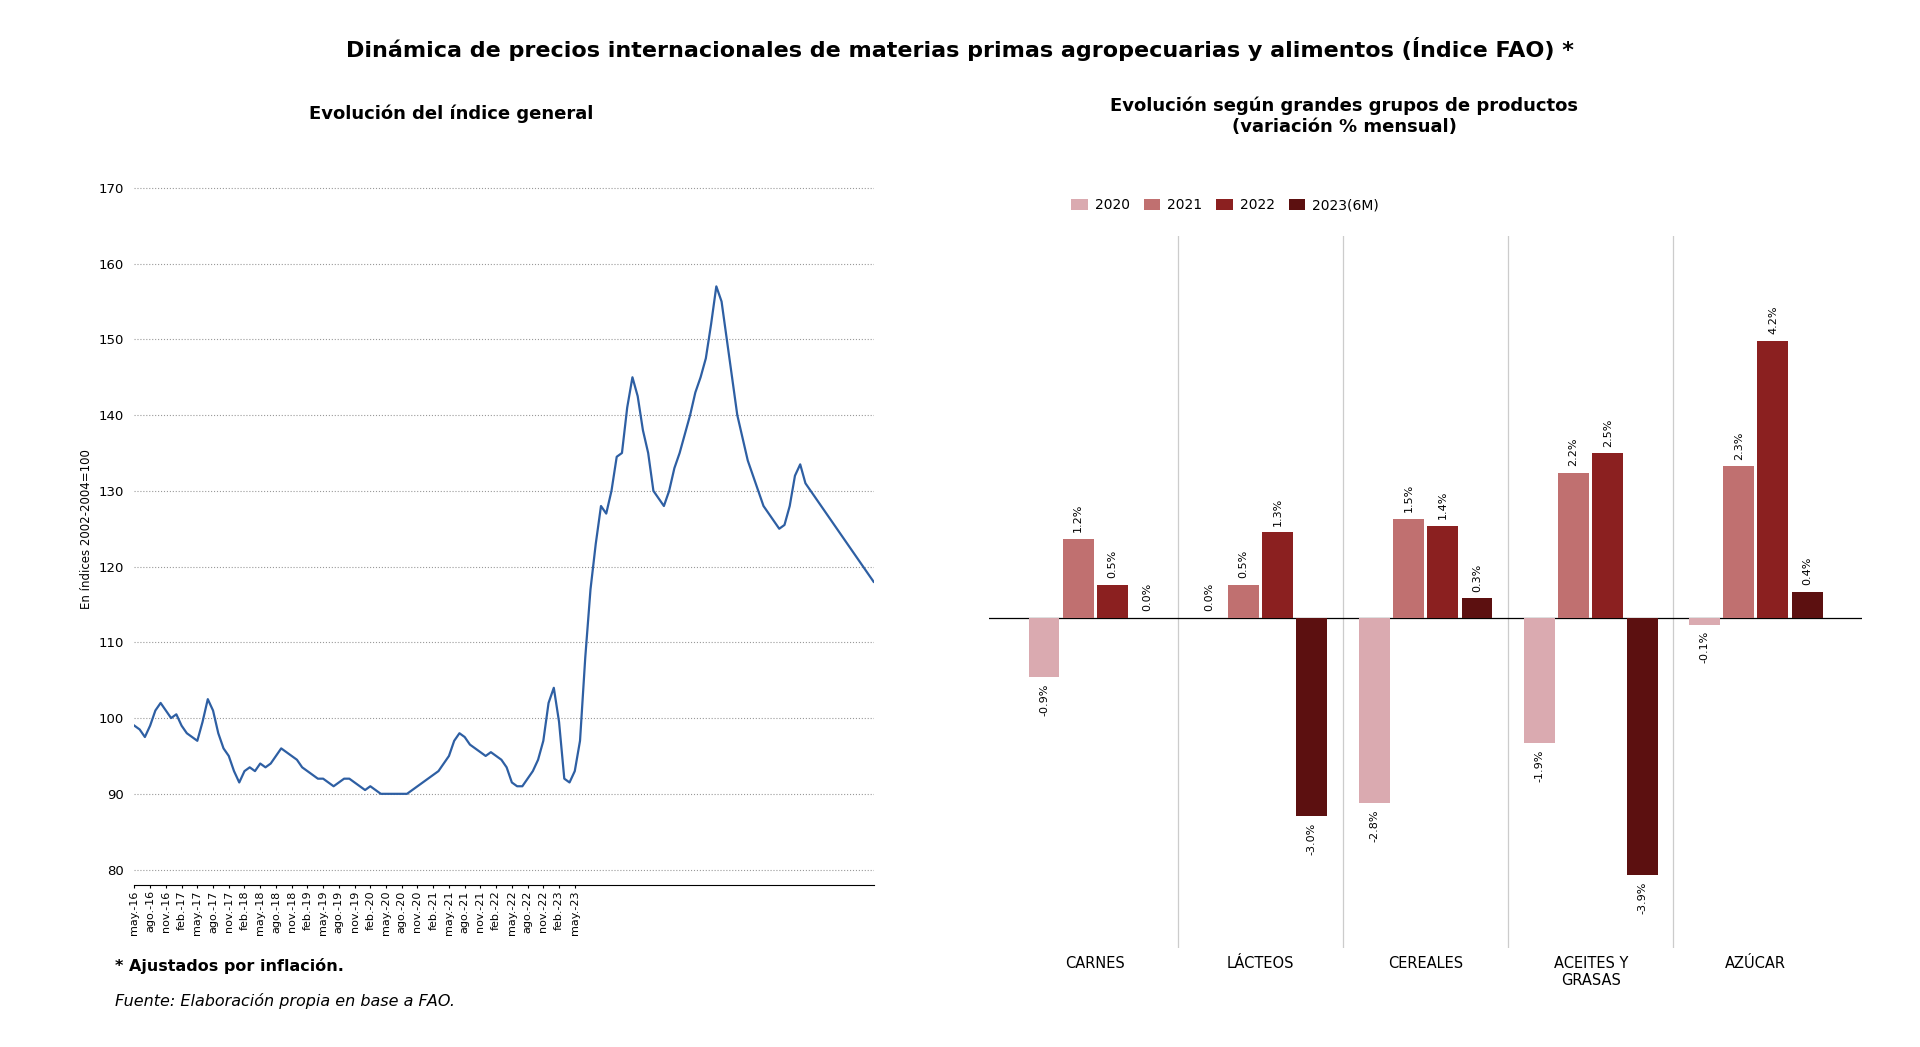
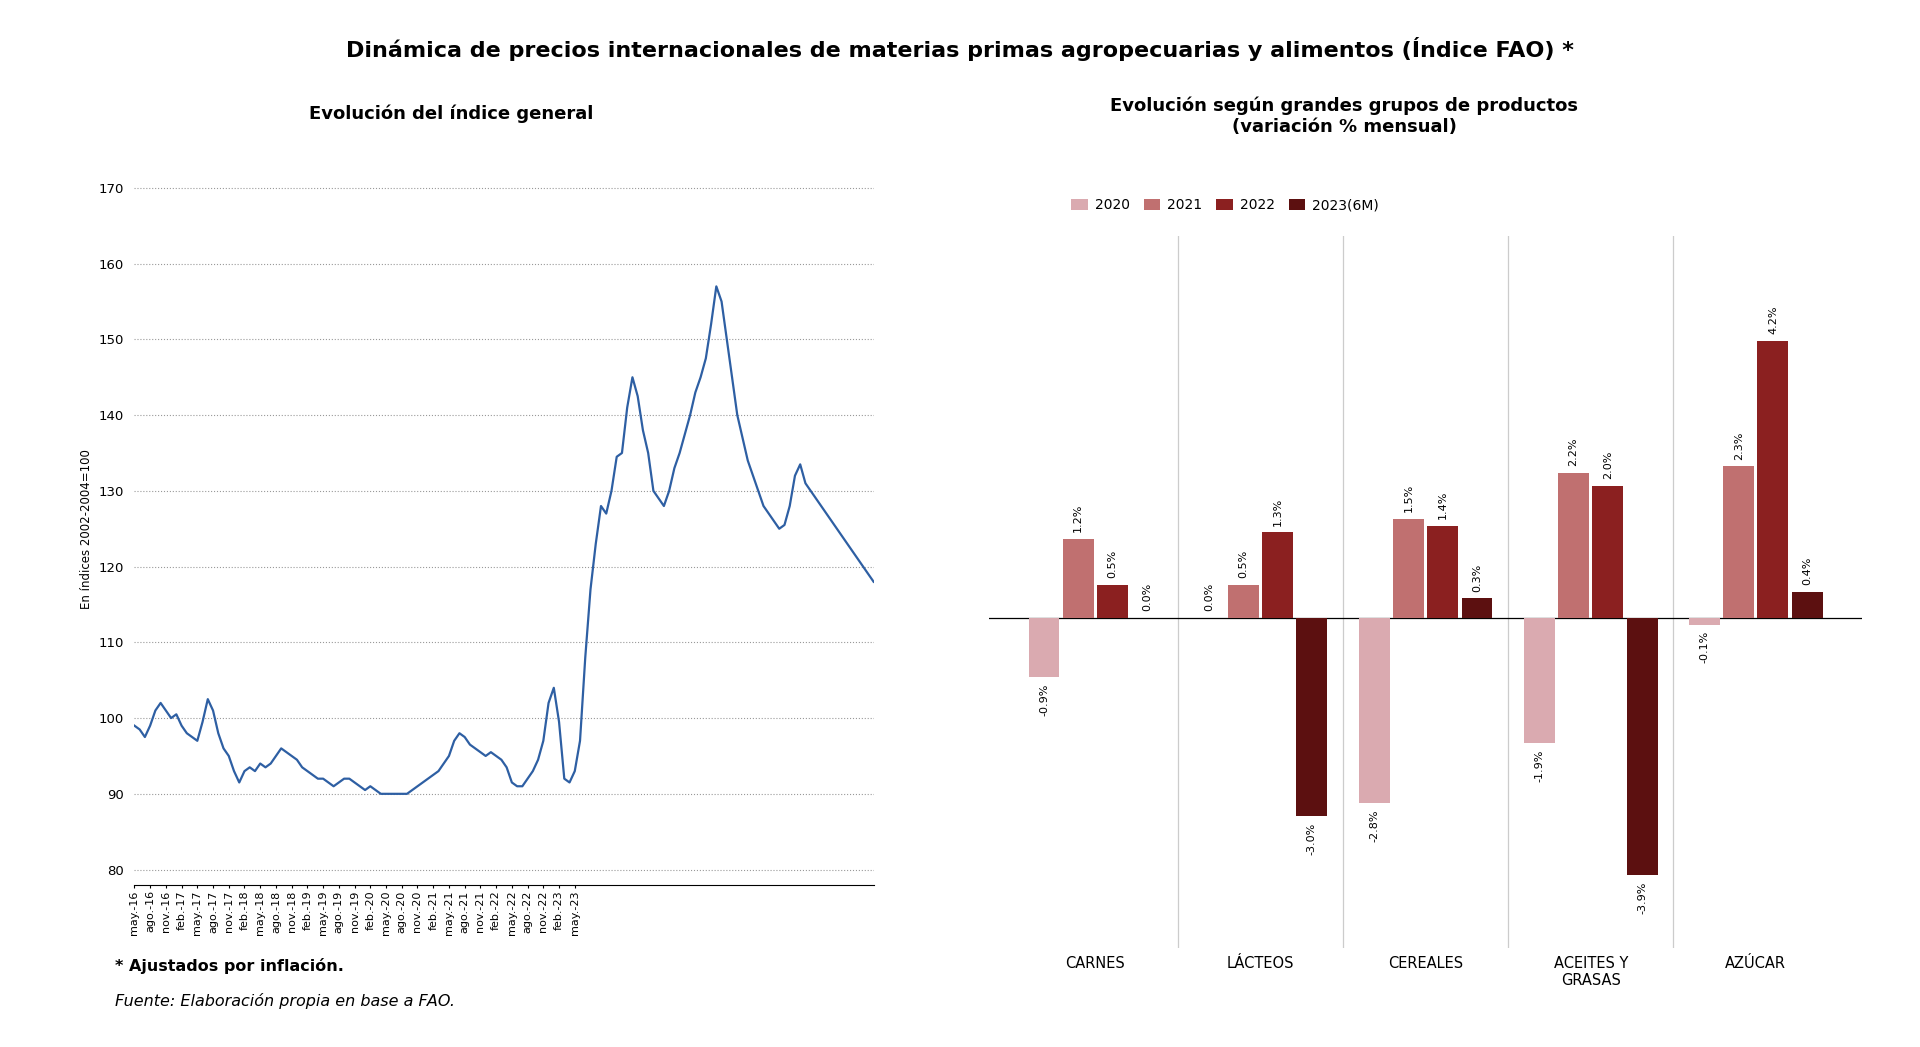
2022/ACEITES Y GRASAS: 2.5% -> 2.0%
